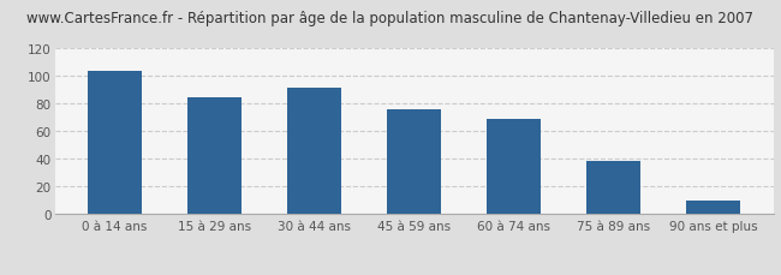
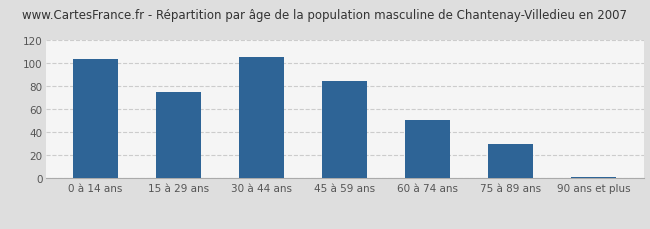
15 à 29 ans: 85 -> 75
30 à 44 ans: 92 -> 106
45 à 59 ans: 76 -> 85
60 à 74 ans: 69 -> 51
75 à 89 ans: 39 -> 30
90 ans et plus: 10 -> 1
